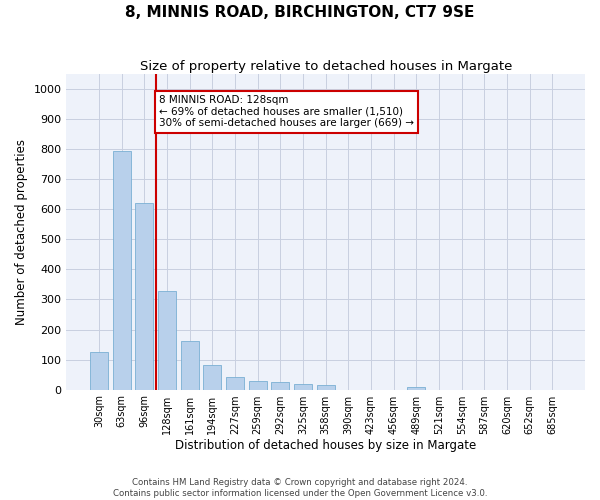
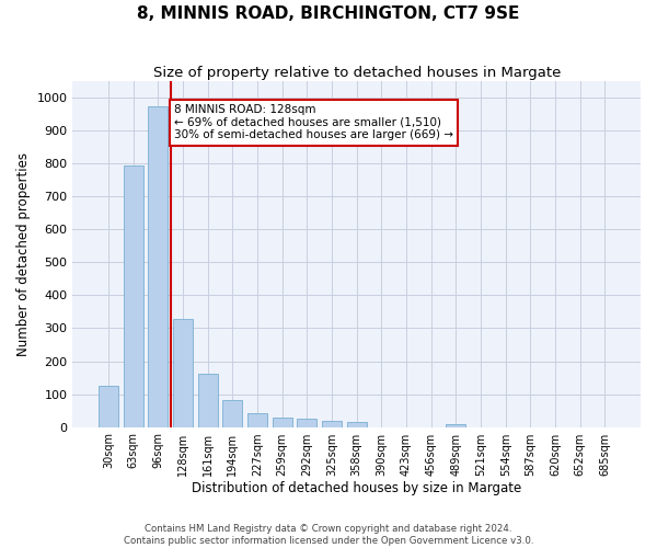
96sqm: 620 -> 975
